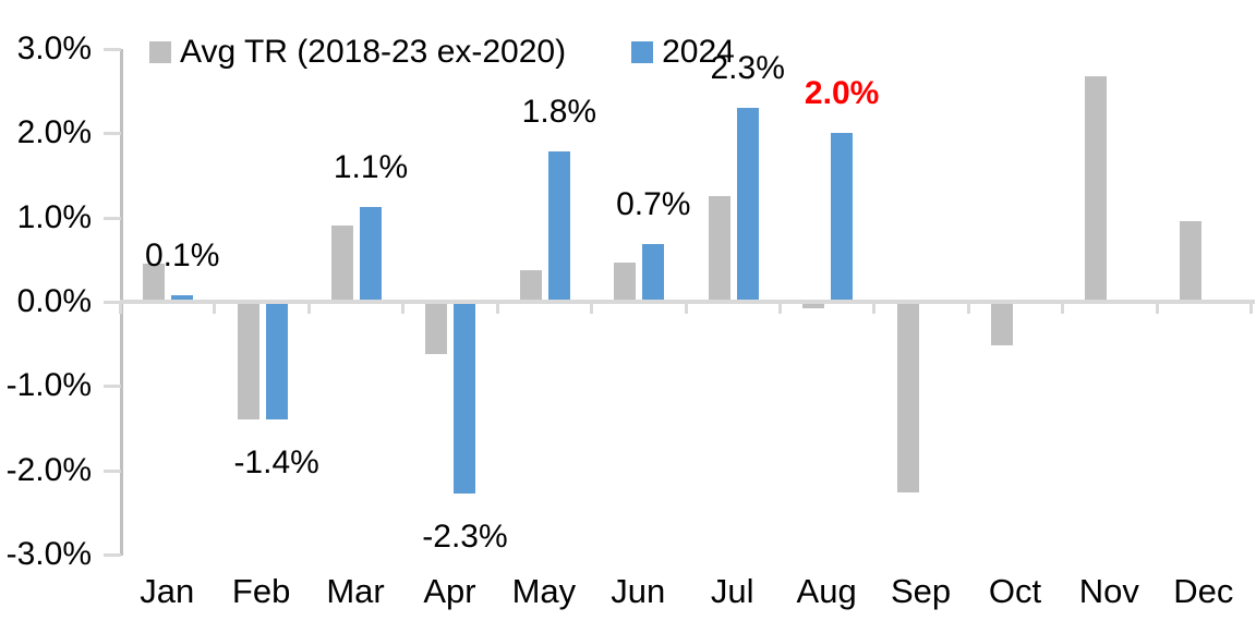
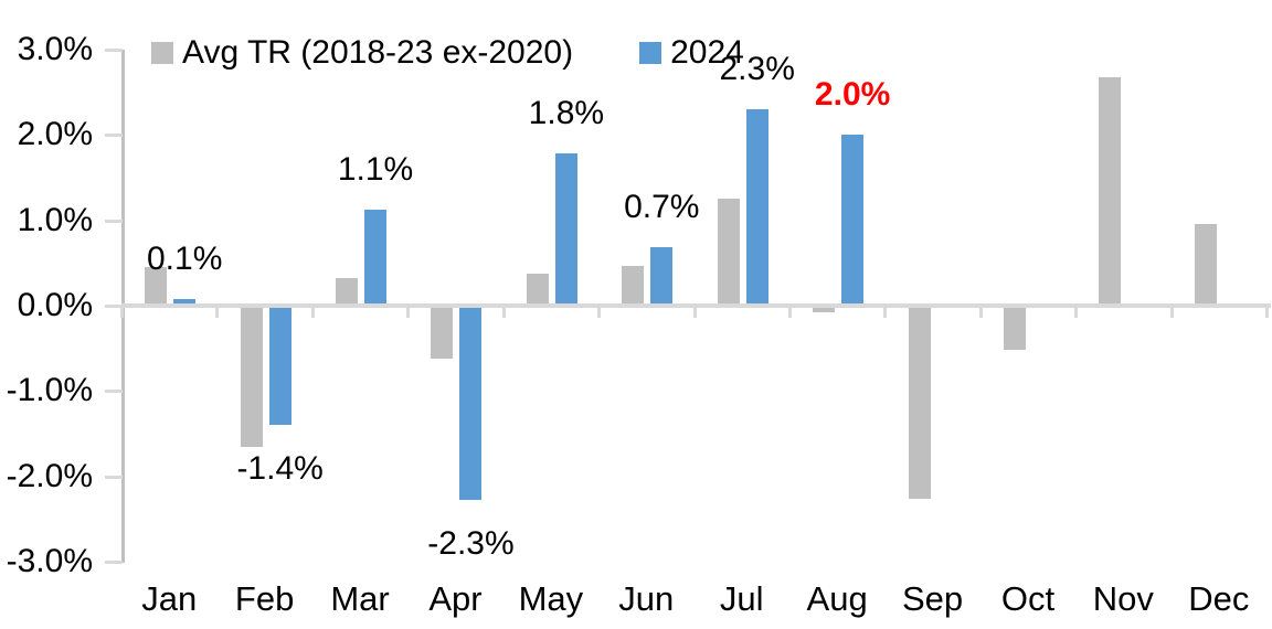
Avg TR (2018-23 ex-2020)/Feb: -1.4% -> -1.6%
Avg TR (2018-23 ex-2020)/Mar: 0.9% -> 0.3%
